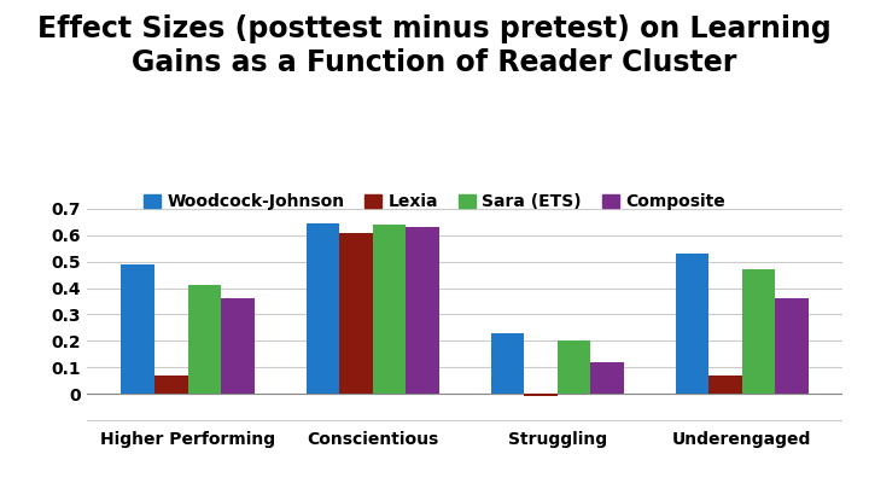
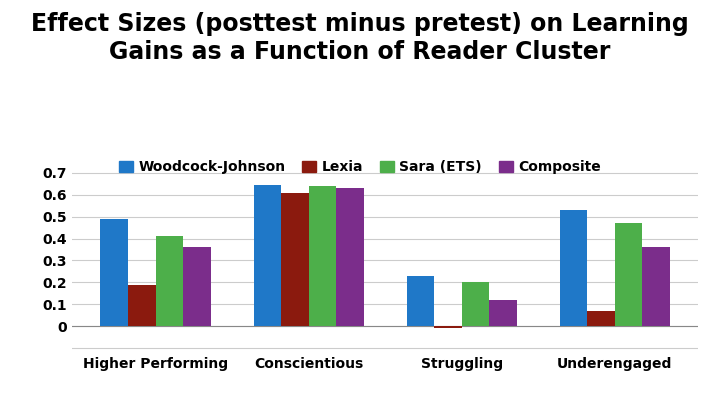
Lexia/Higher Performing: 0.07 -> 0.19
